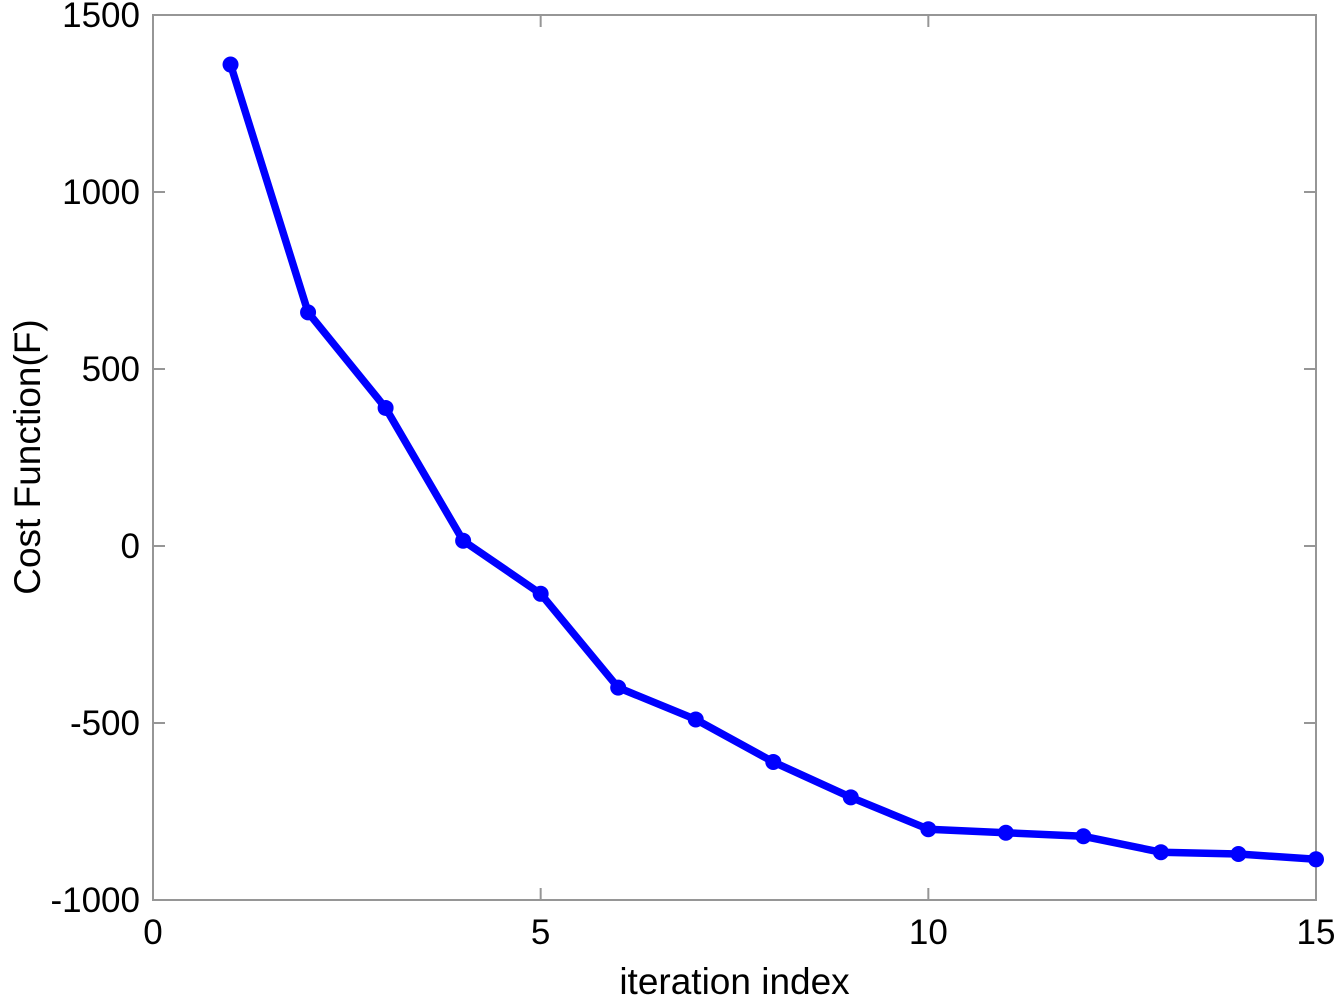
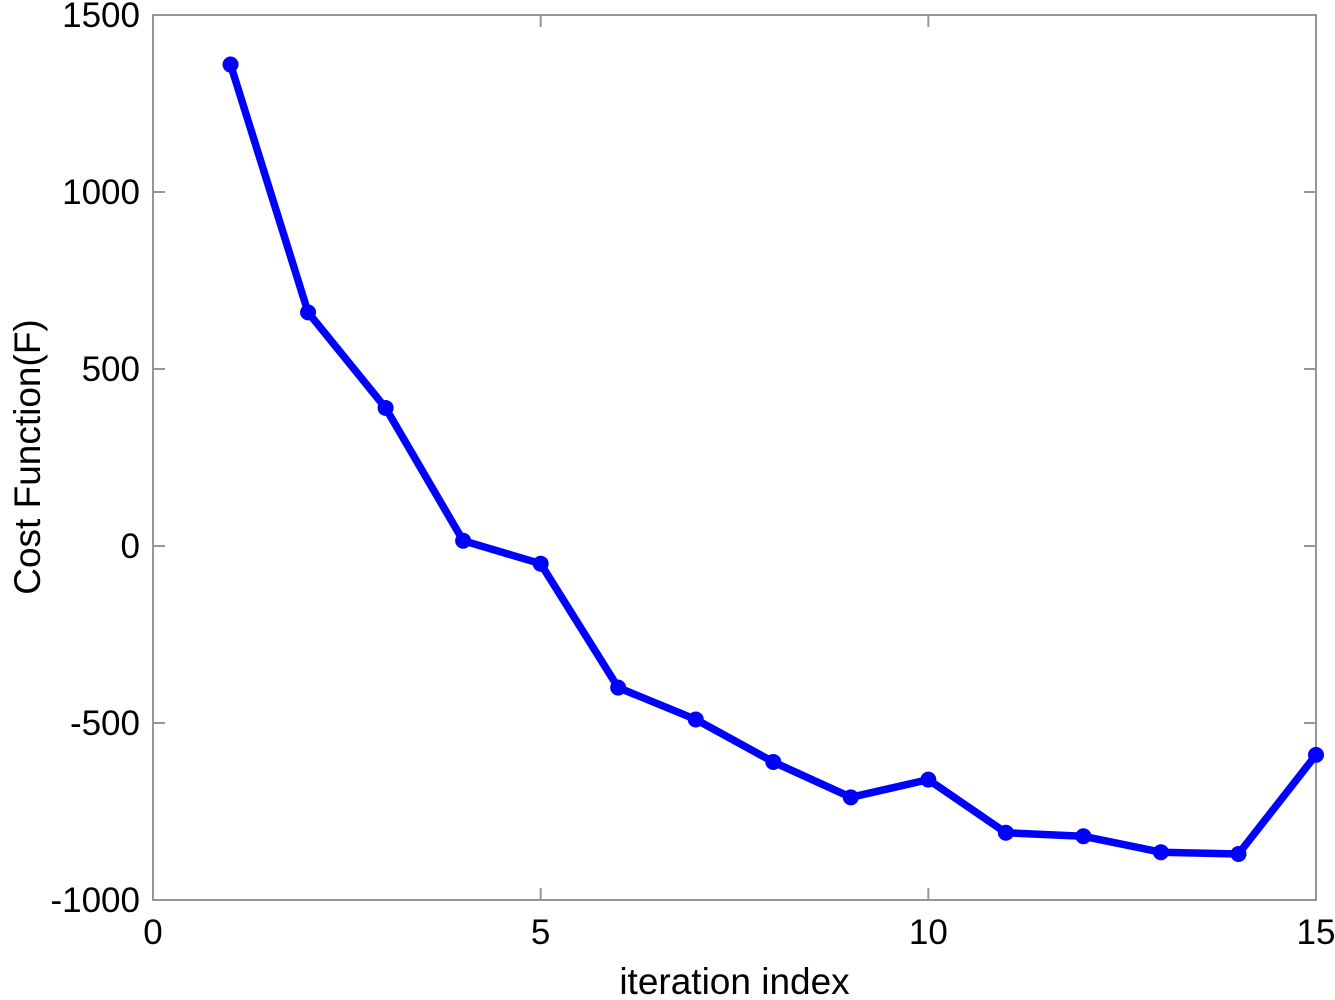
5: -140 -> -50
10: -800 -> -660
15: -880 -> -590
